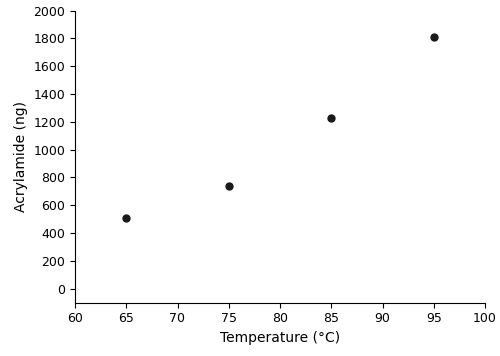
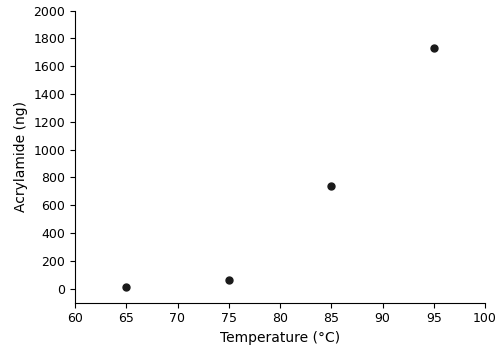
65: 510 -> 10
75: 740 -> 60
85: 1230 -> 740
95: 1810 -> 1730
